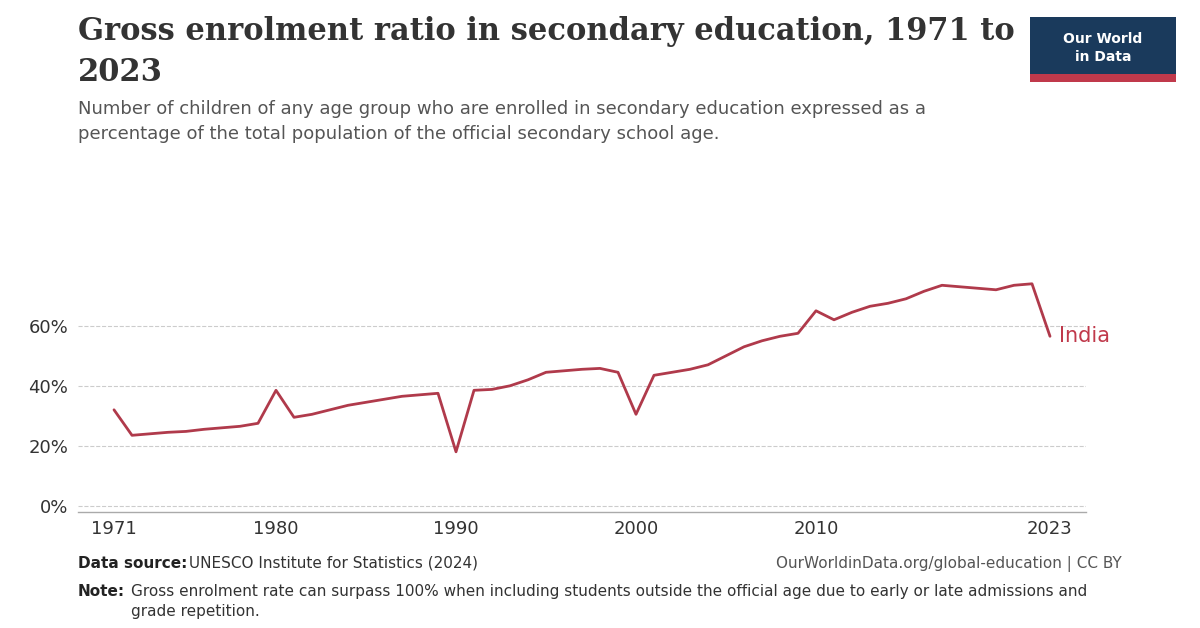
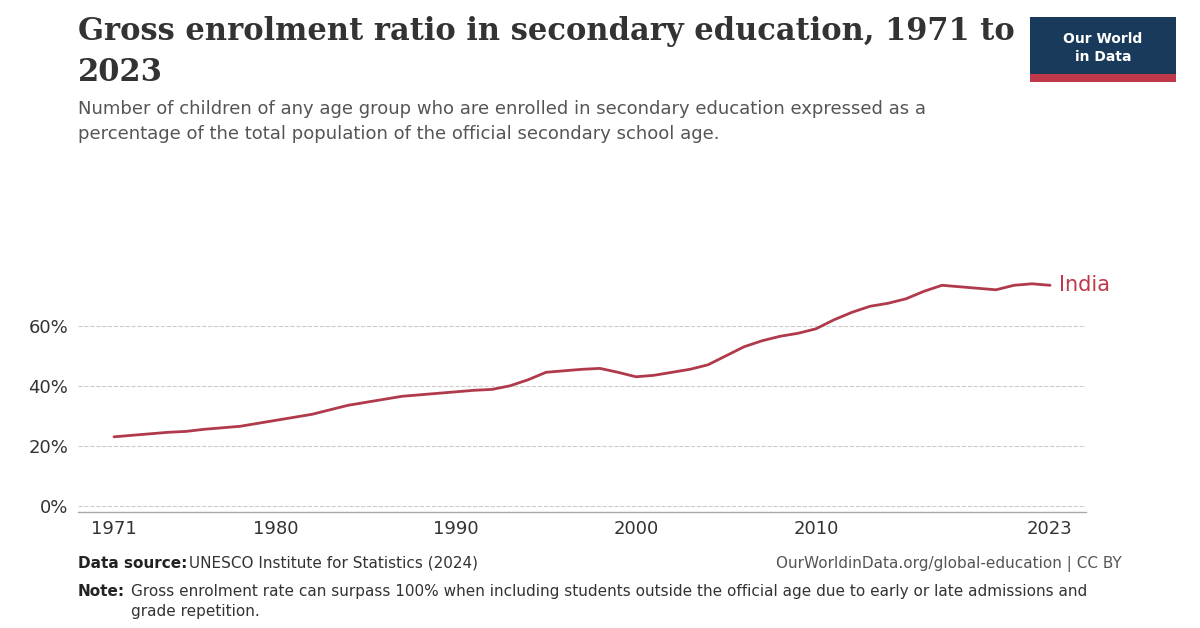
1971: 32.0% -> 23.0%
1980: 38.5% -> 28.5%
1990: 18.0% -> 38.0%
2000: 30.5% -> 43.0%
2010: 65.0% -> 59.0%
2023: 56.5% -> 73.5%
